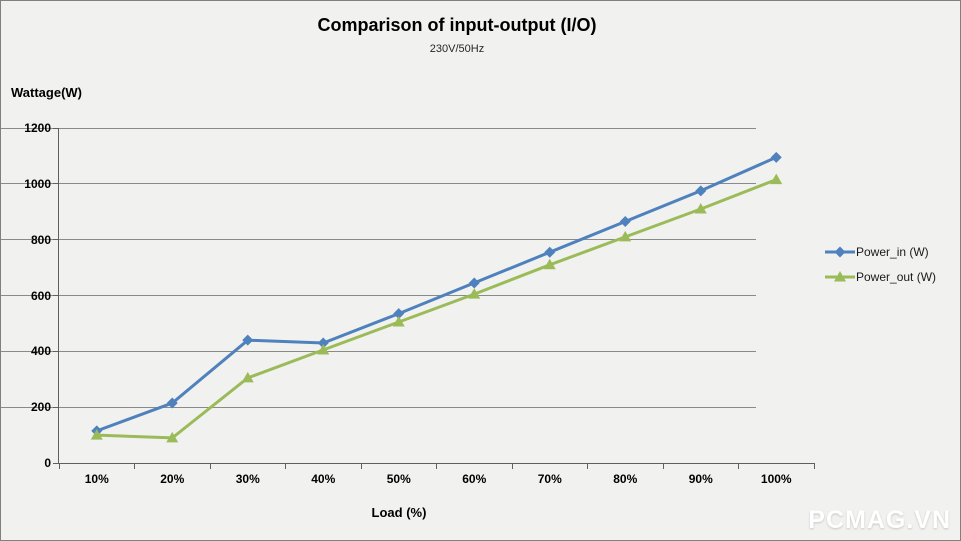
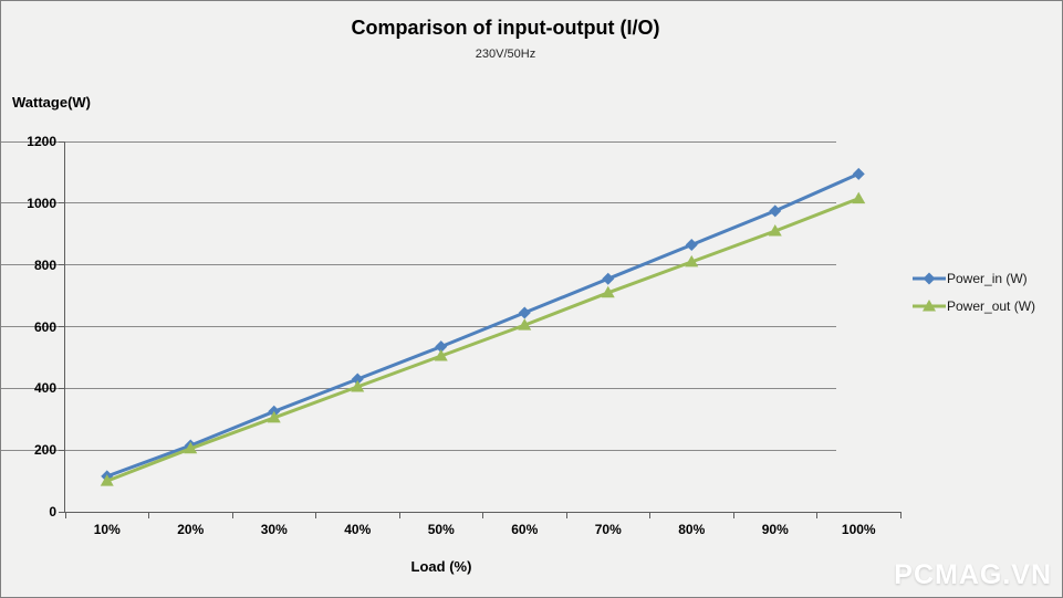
Power_out (W)/20%: 90 -> 200
Power_in (W)/30%: 440 -> 320
